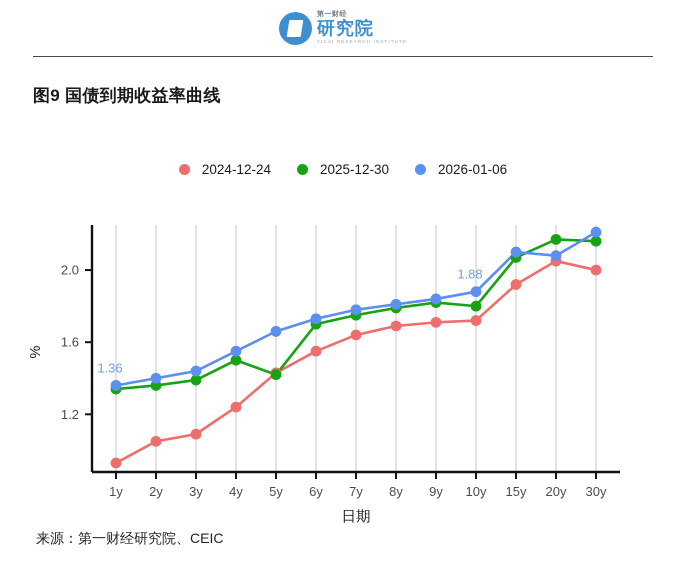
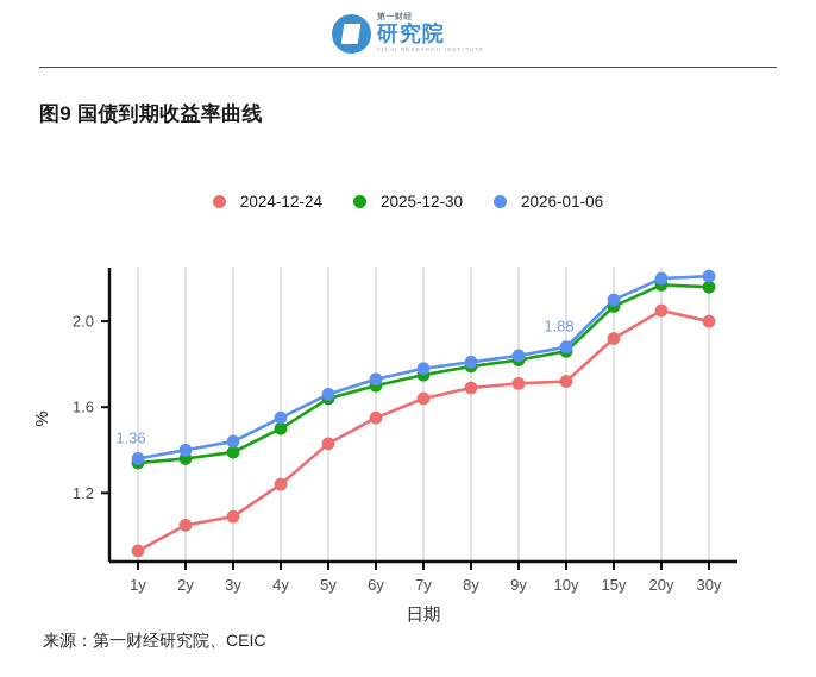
2025-12-30/5y: 1.42 -> 1.64
2025-12-30/10y: 1.80 -> 1.86
2026-01-06/20y: 2.08 -> 2.20
